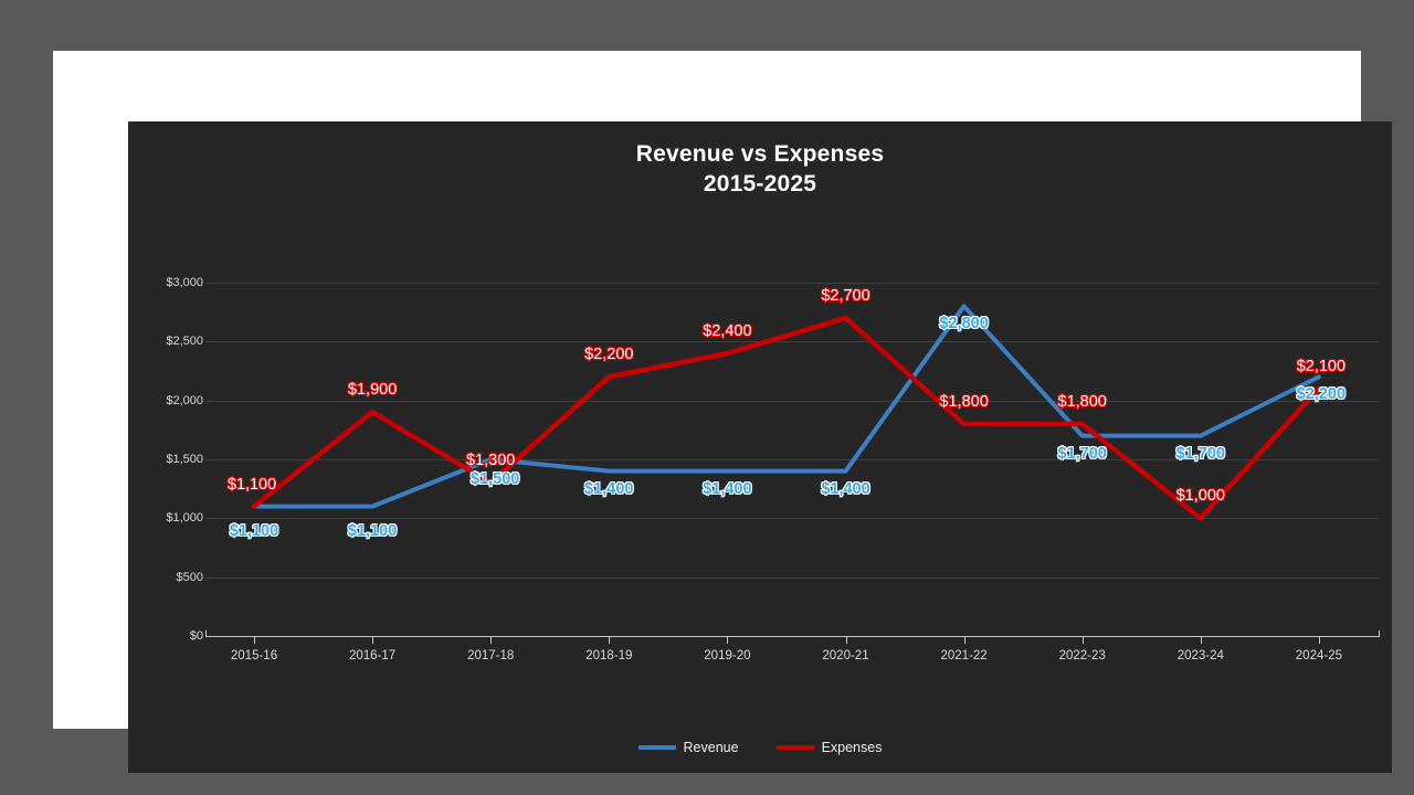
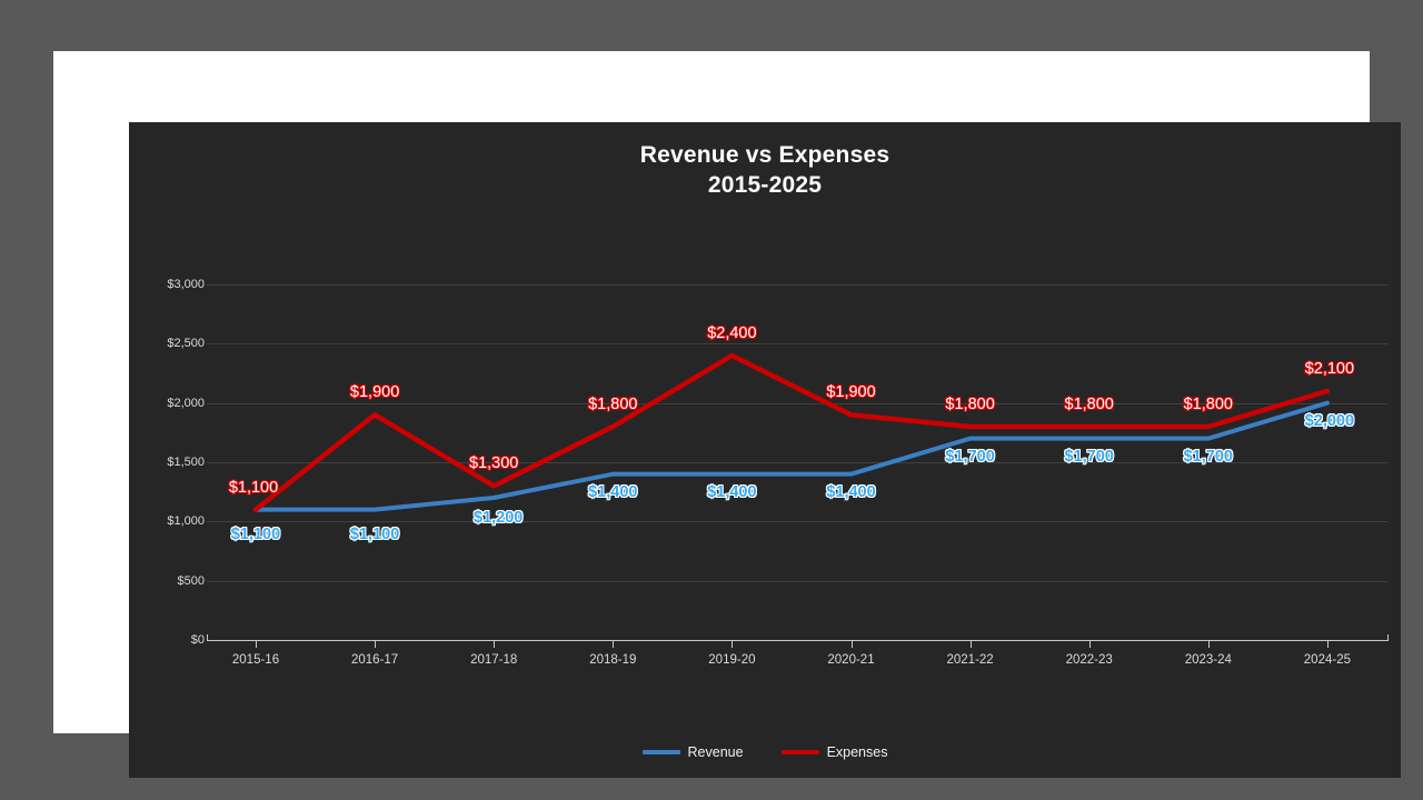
Revenue/2017-18: $1,500 -> $1,200
Expenses/2018-19: $2,200 -> $1,800
Expenses/2020-21: $2,700 -> $1,900
Revenue/2021-22: $2,800 -> $1,700
Expenses/2023-24: $1,000 -> $1,800
Revenue/2024-25: $2,200 -> $2,000
